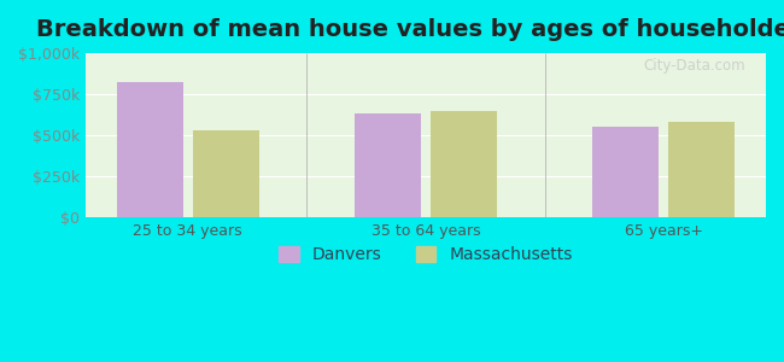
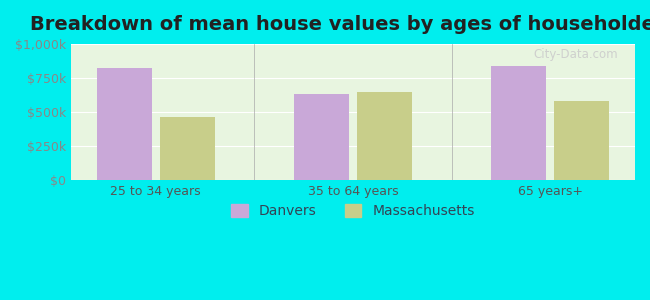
Massachusetts/25 to 34 years: $530k -> $460k
Danvers/65 years+: $560k -> $840k
